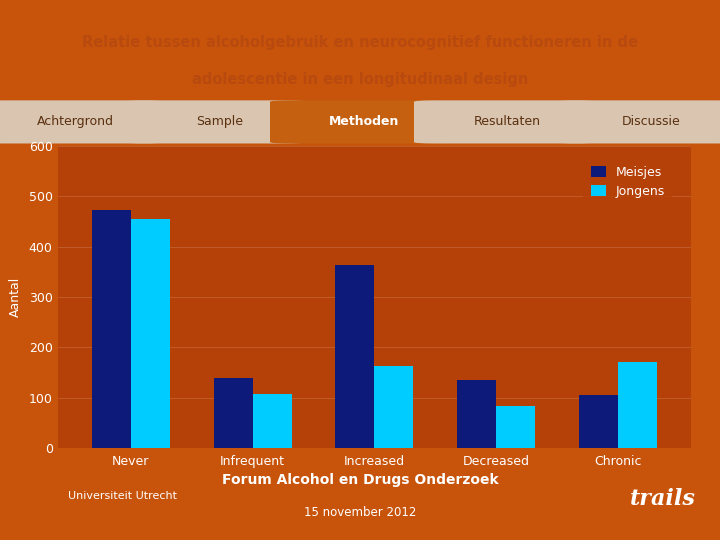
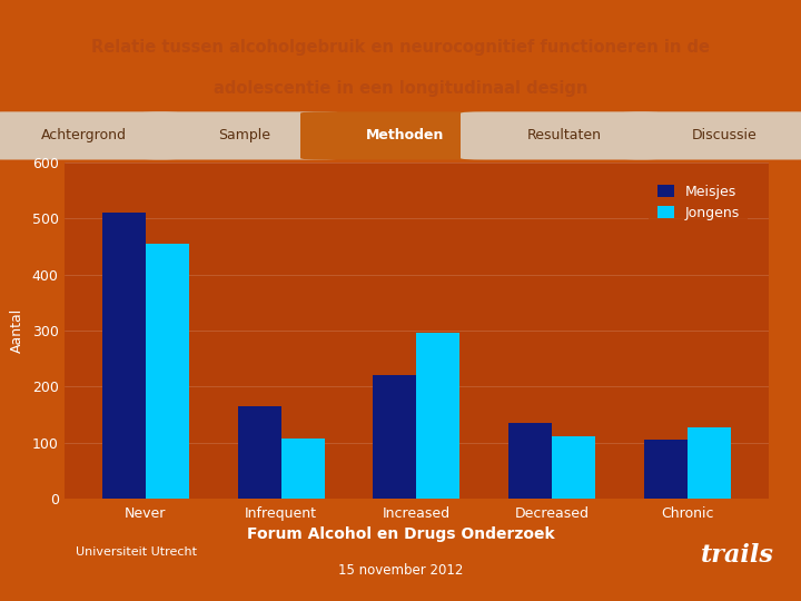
Meisjes/Never: 472 -> 510
Meisjes/Infrequent: 140 -> 165
Meisjes/Increased: 364 -> 220
Jongens/Increased: 164 -> 297
Jongens/Decreased: 84 -> 112
Jongens/Chronic: 172 -> 128
